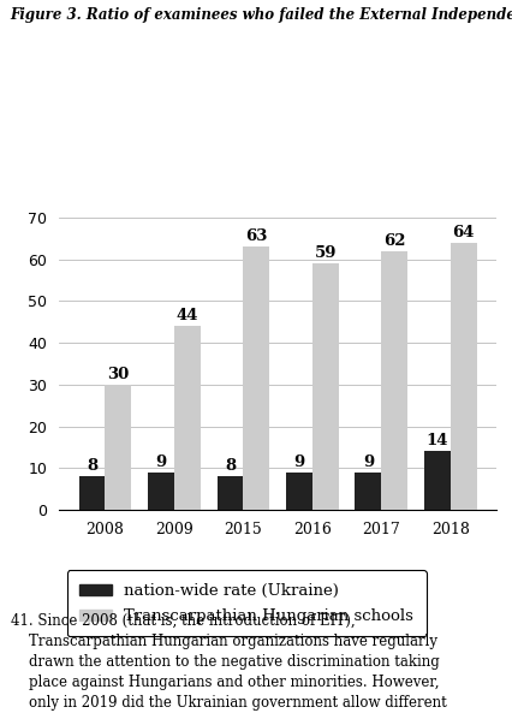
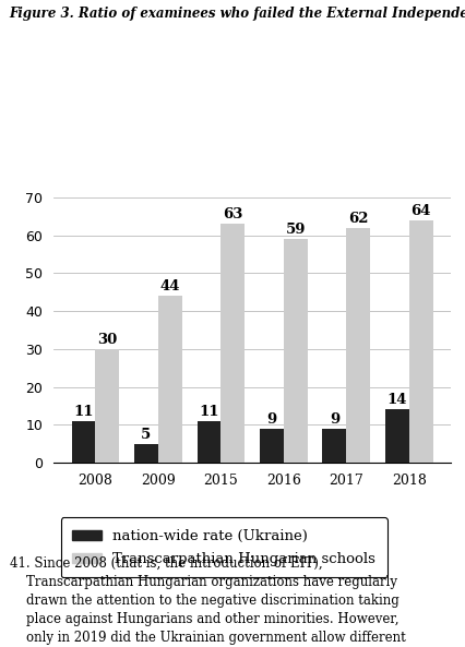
nation-wide rate (Ukraine)/2008: 8 -> 11
nation-wide rate (Ukraine)/2009: 9 -> 5
nation-wide rate (Ukraine)/2015: 8 -> 11
